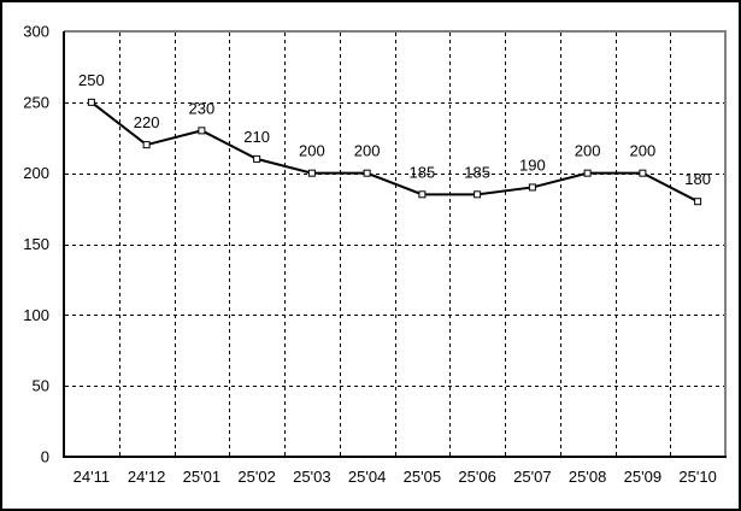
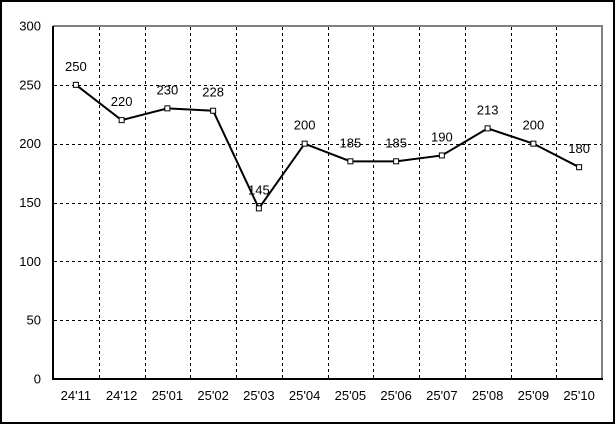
25'02: 210 -> 228
25'03: 200 -> 145
25'08: 200 -> 213
